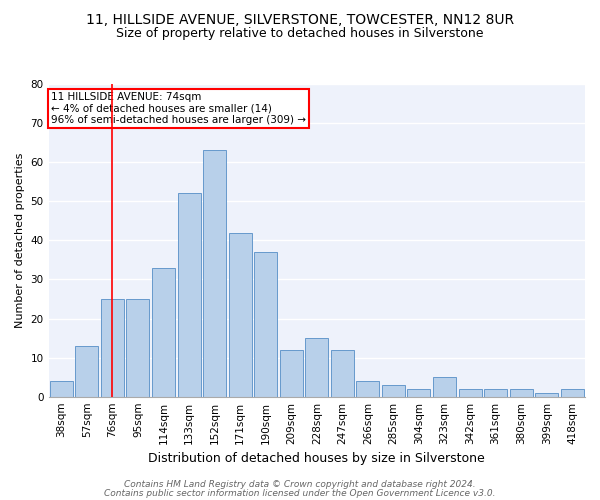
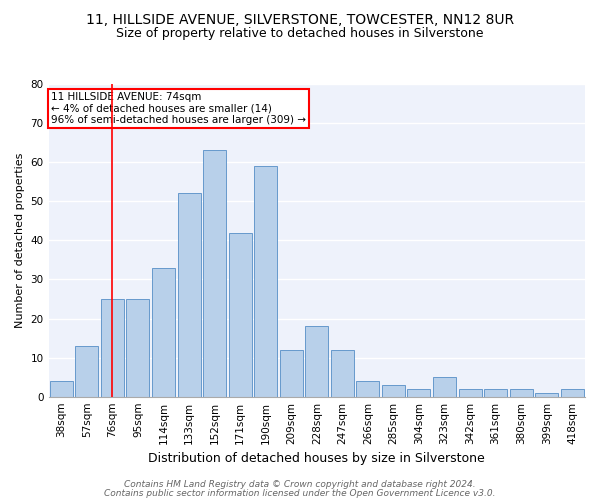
190sqm: 37 -> 59
228sqm: 15 -> 18
